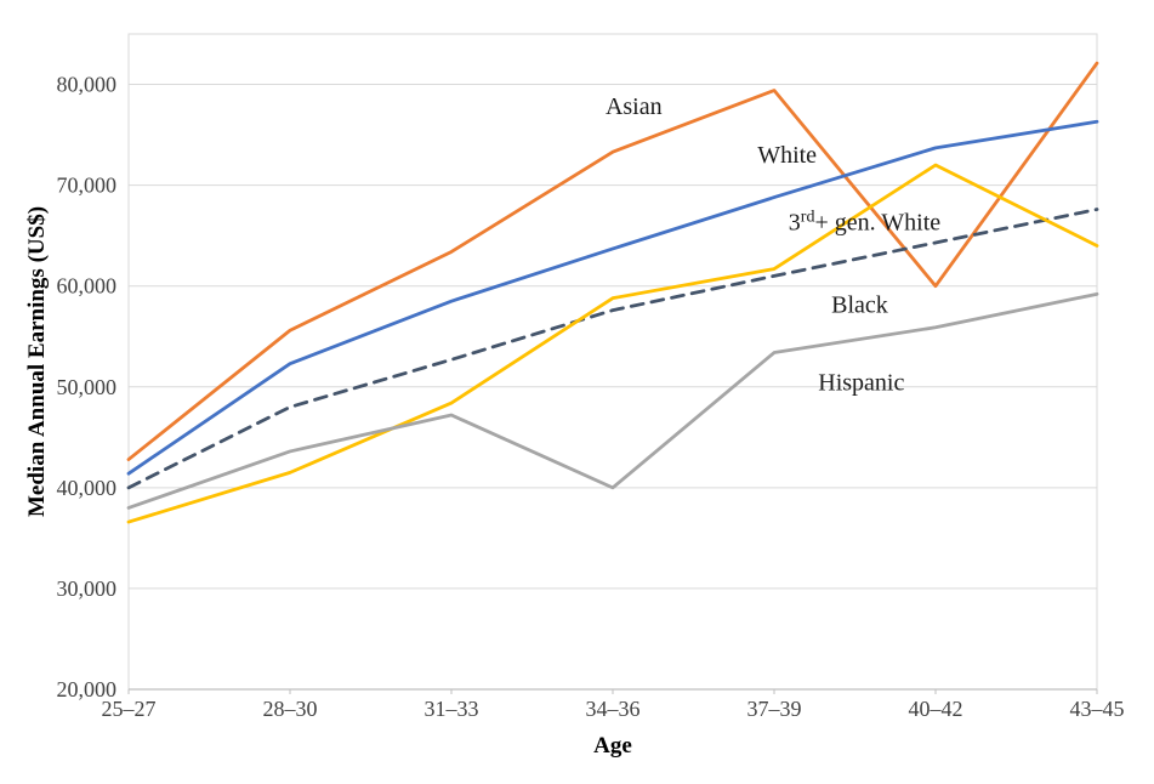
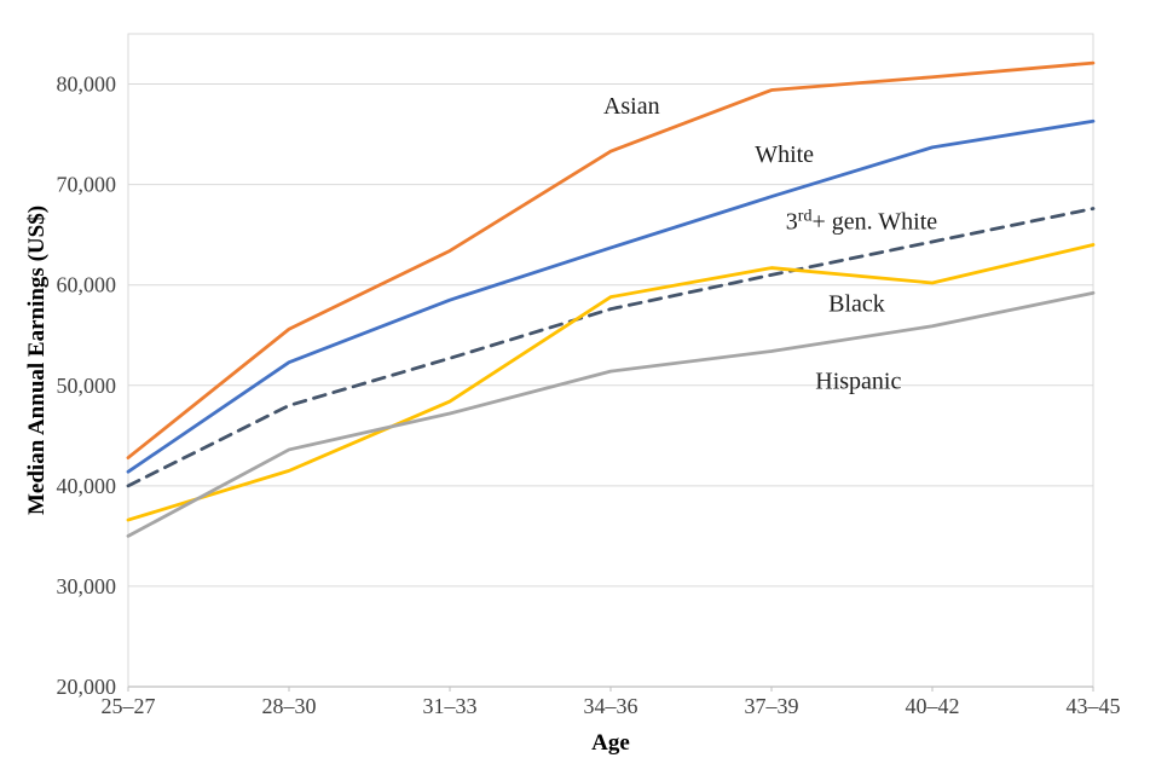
Hispanic/25–27: 38000 -> 35000
Hispanic/34–36: 40000 -> 51000
Asian/40–42: 60000 -> 81000
Black/40–42: 72000 -> 60000
